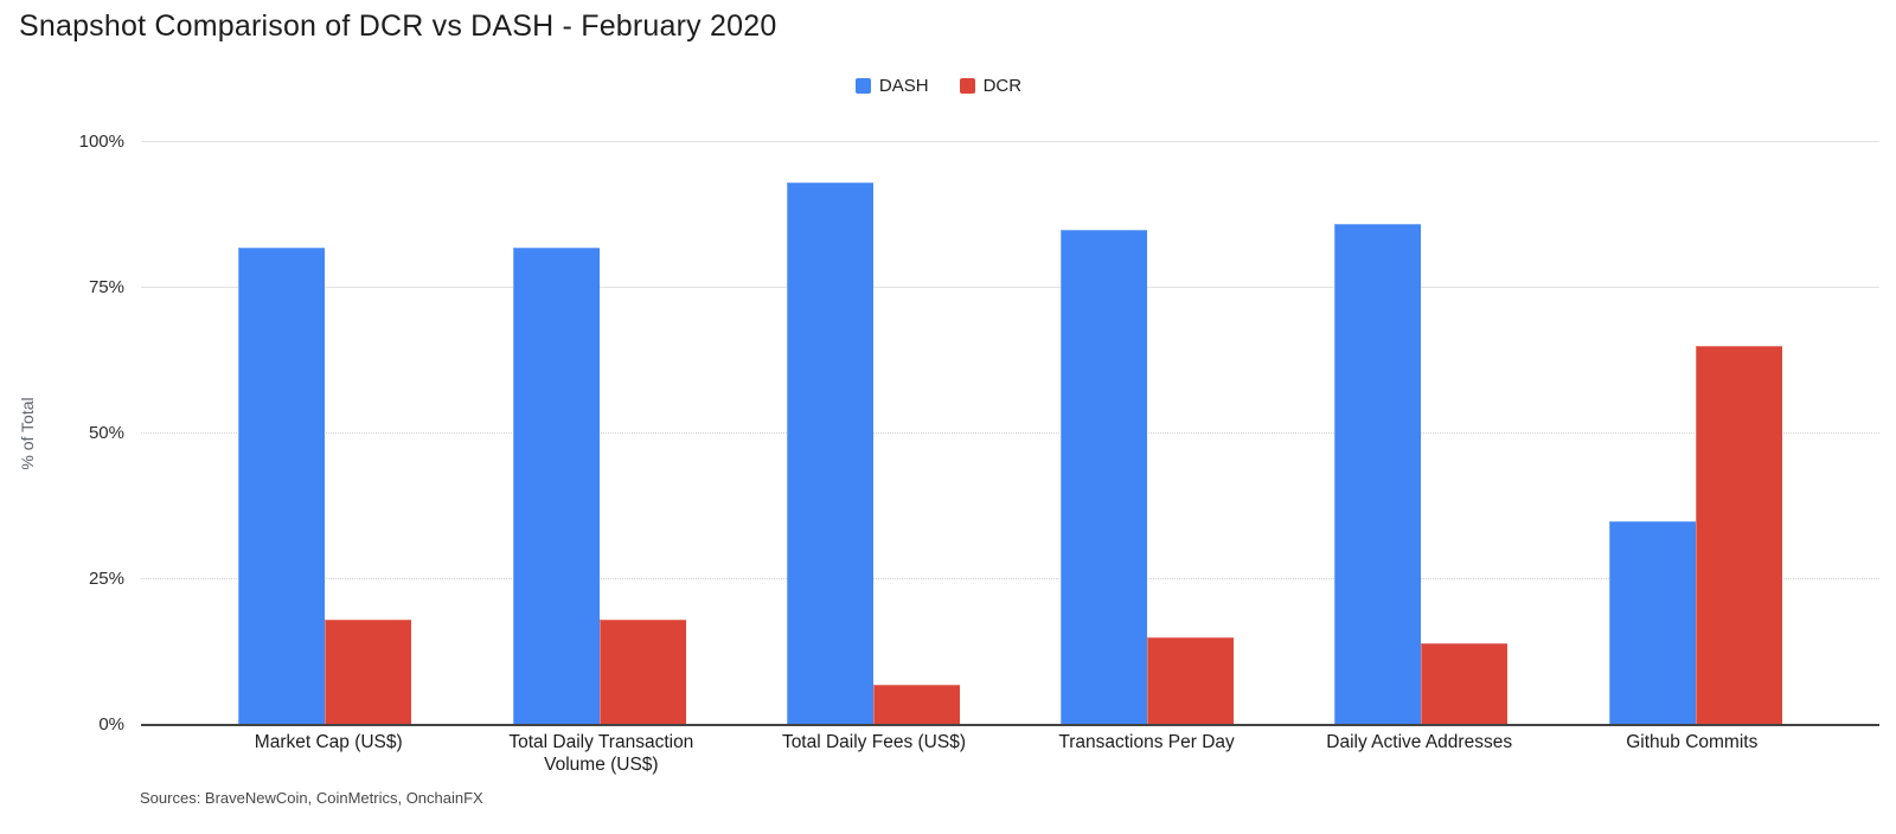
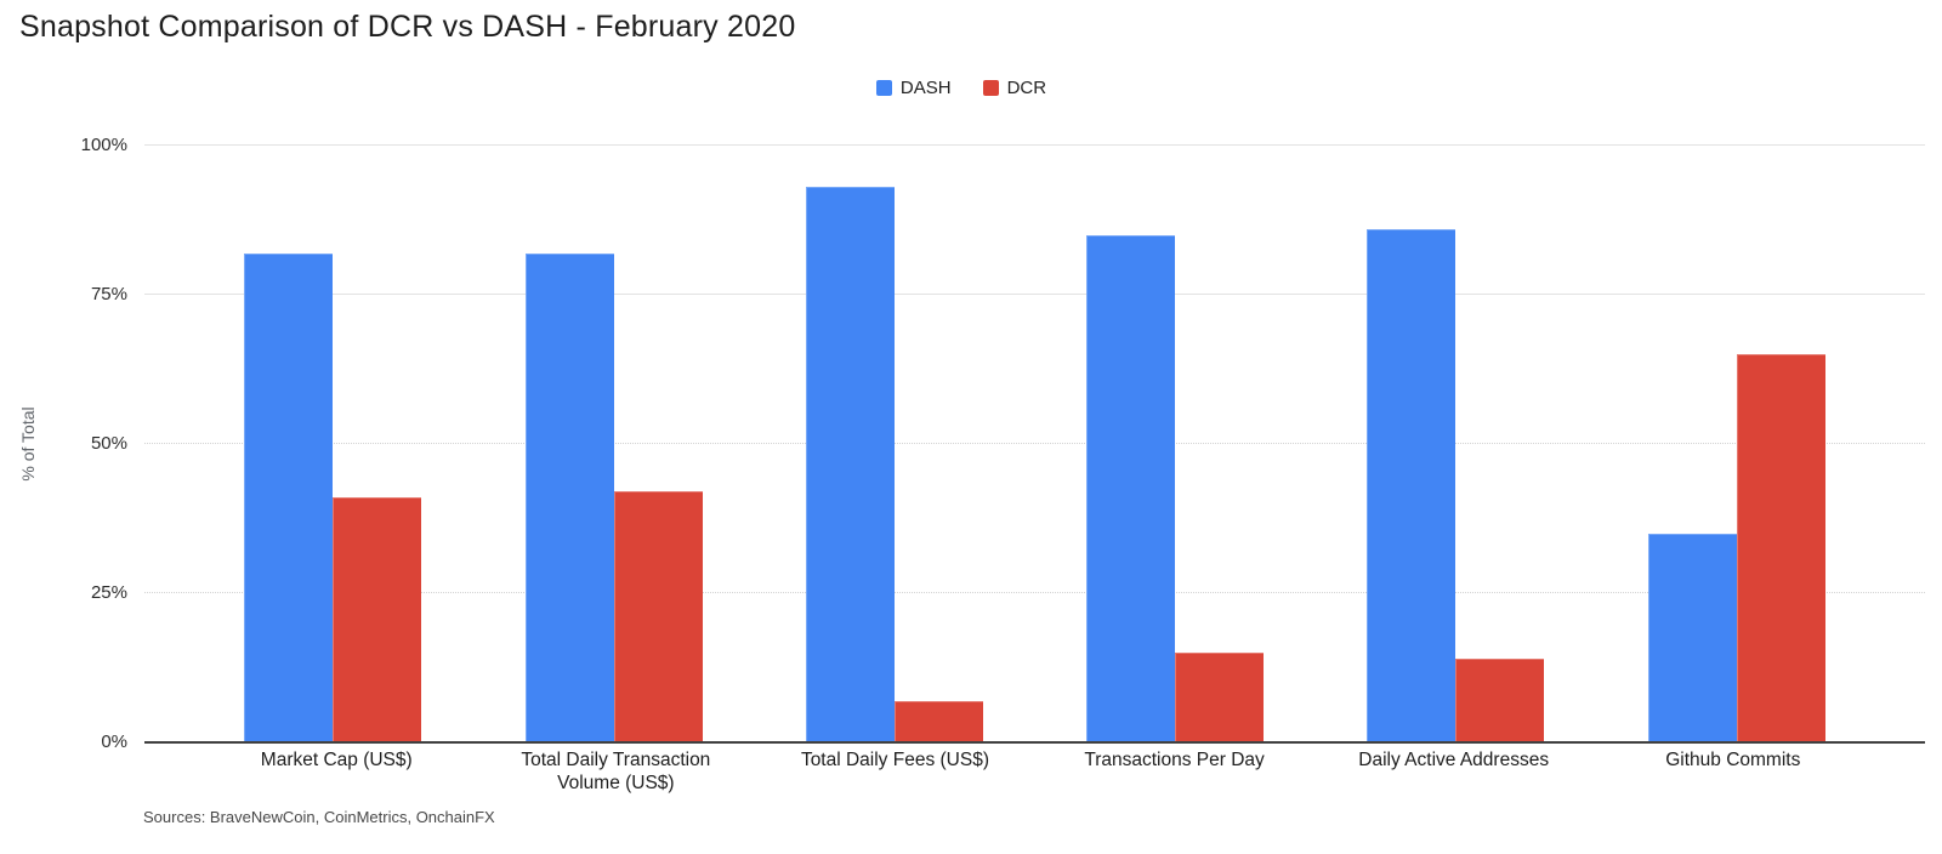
DCR/Market Cap (US$): 18% -> 41%
DCR/Total Daily Transaction Volume (US$): 18% -> 42%
